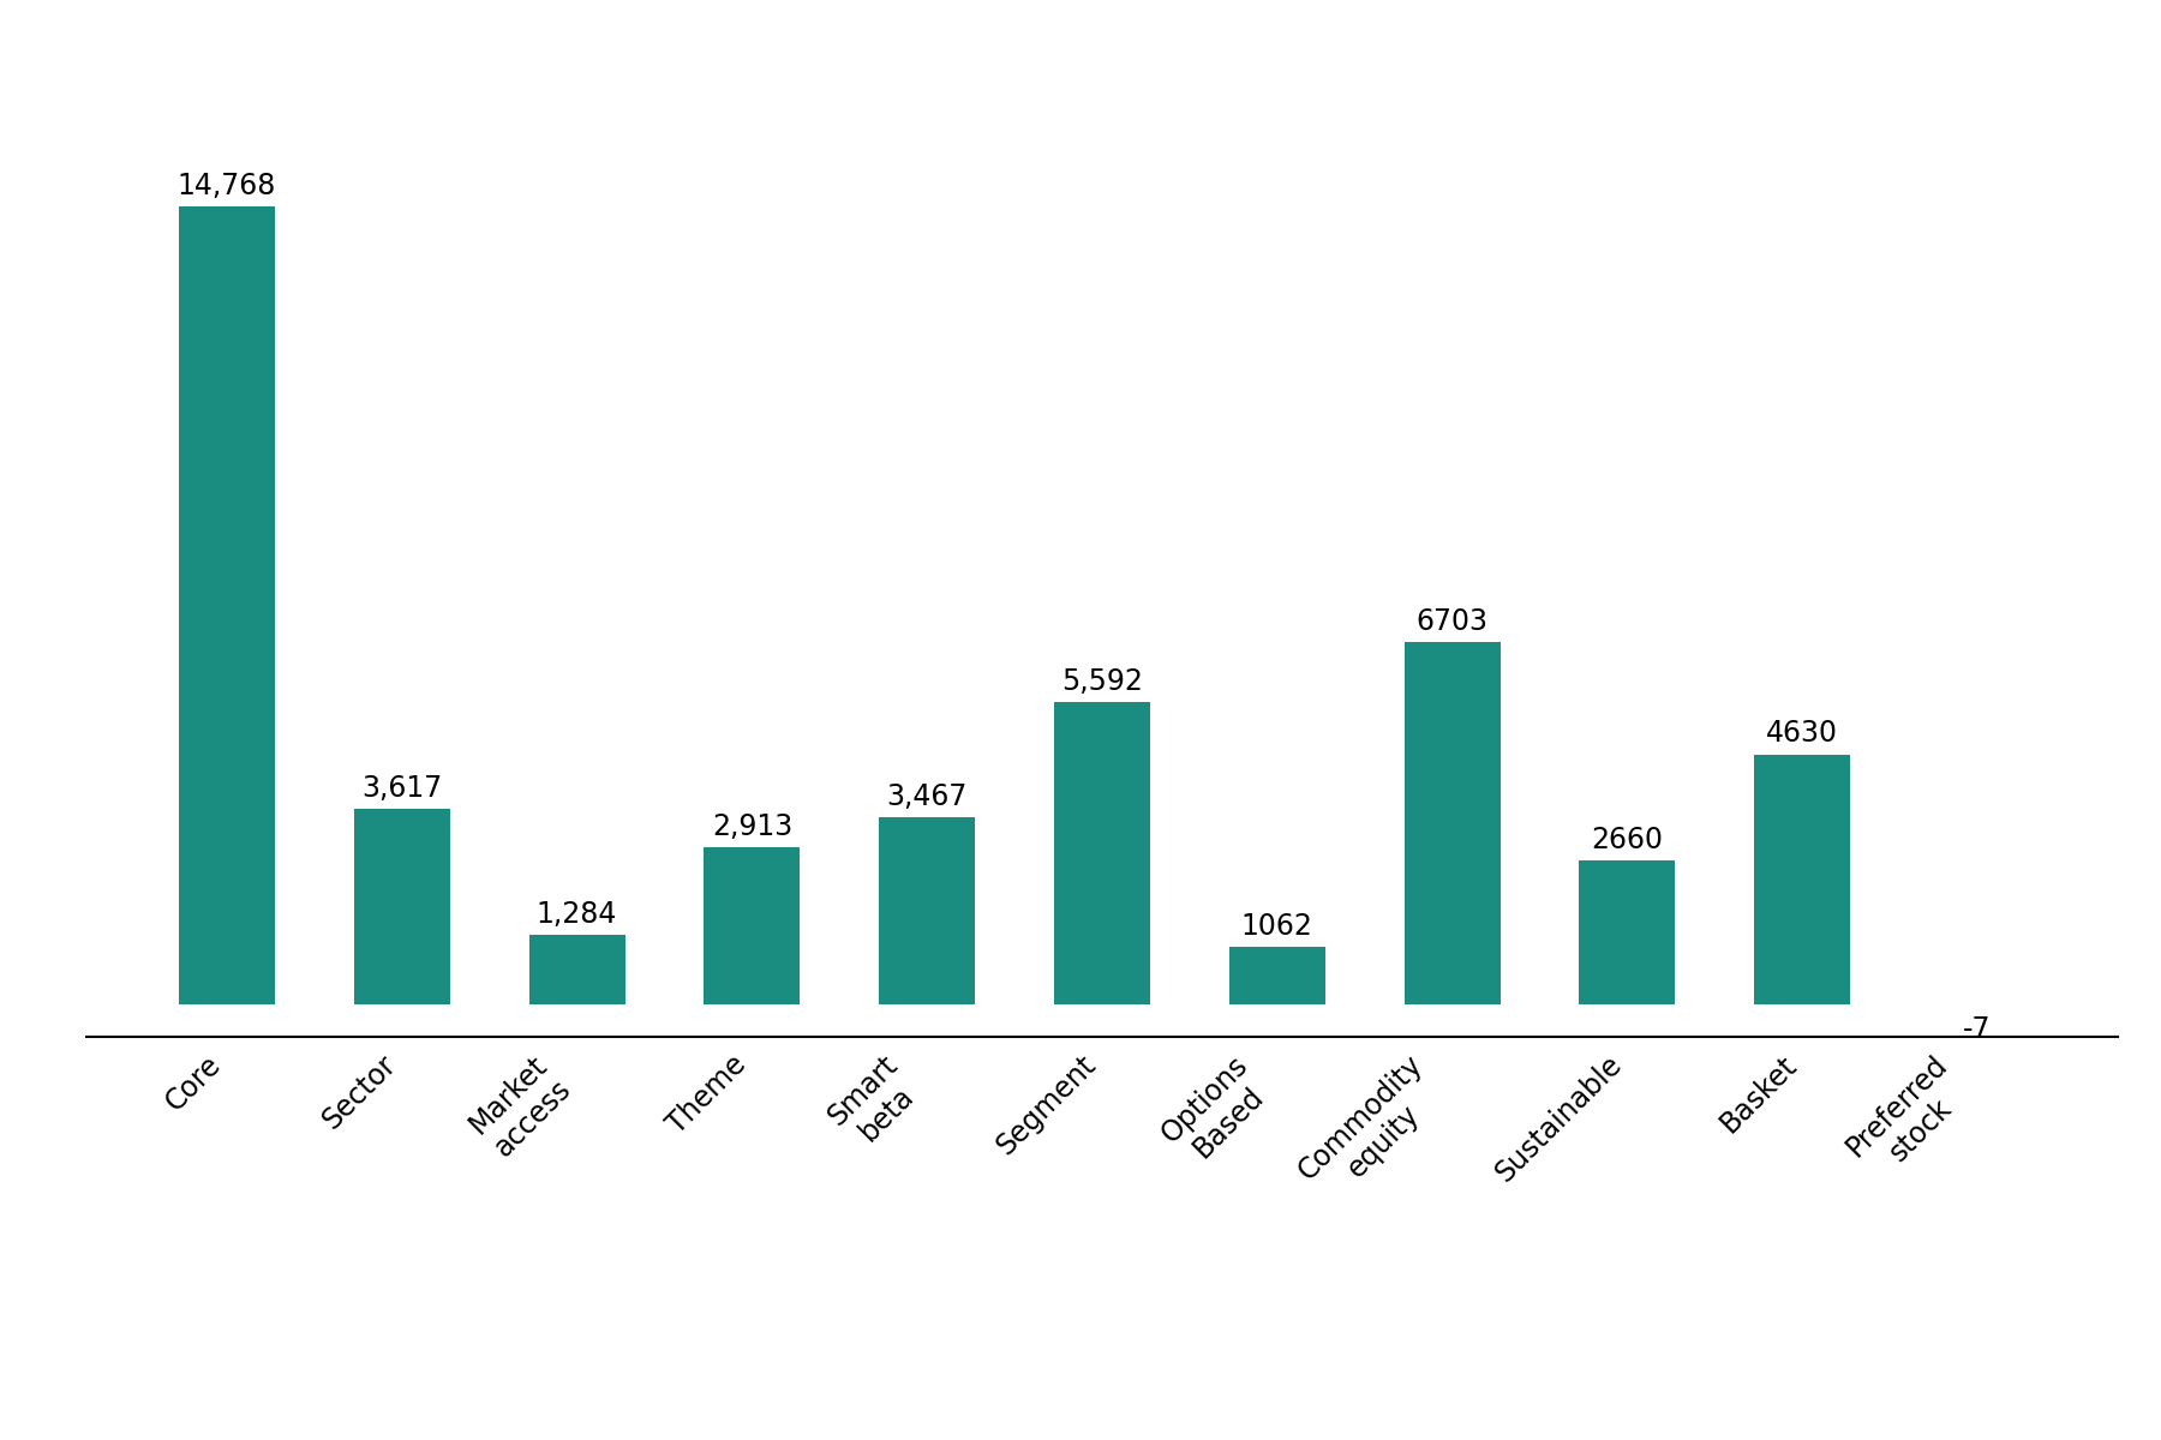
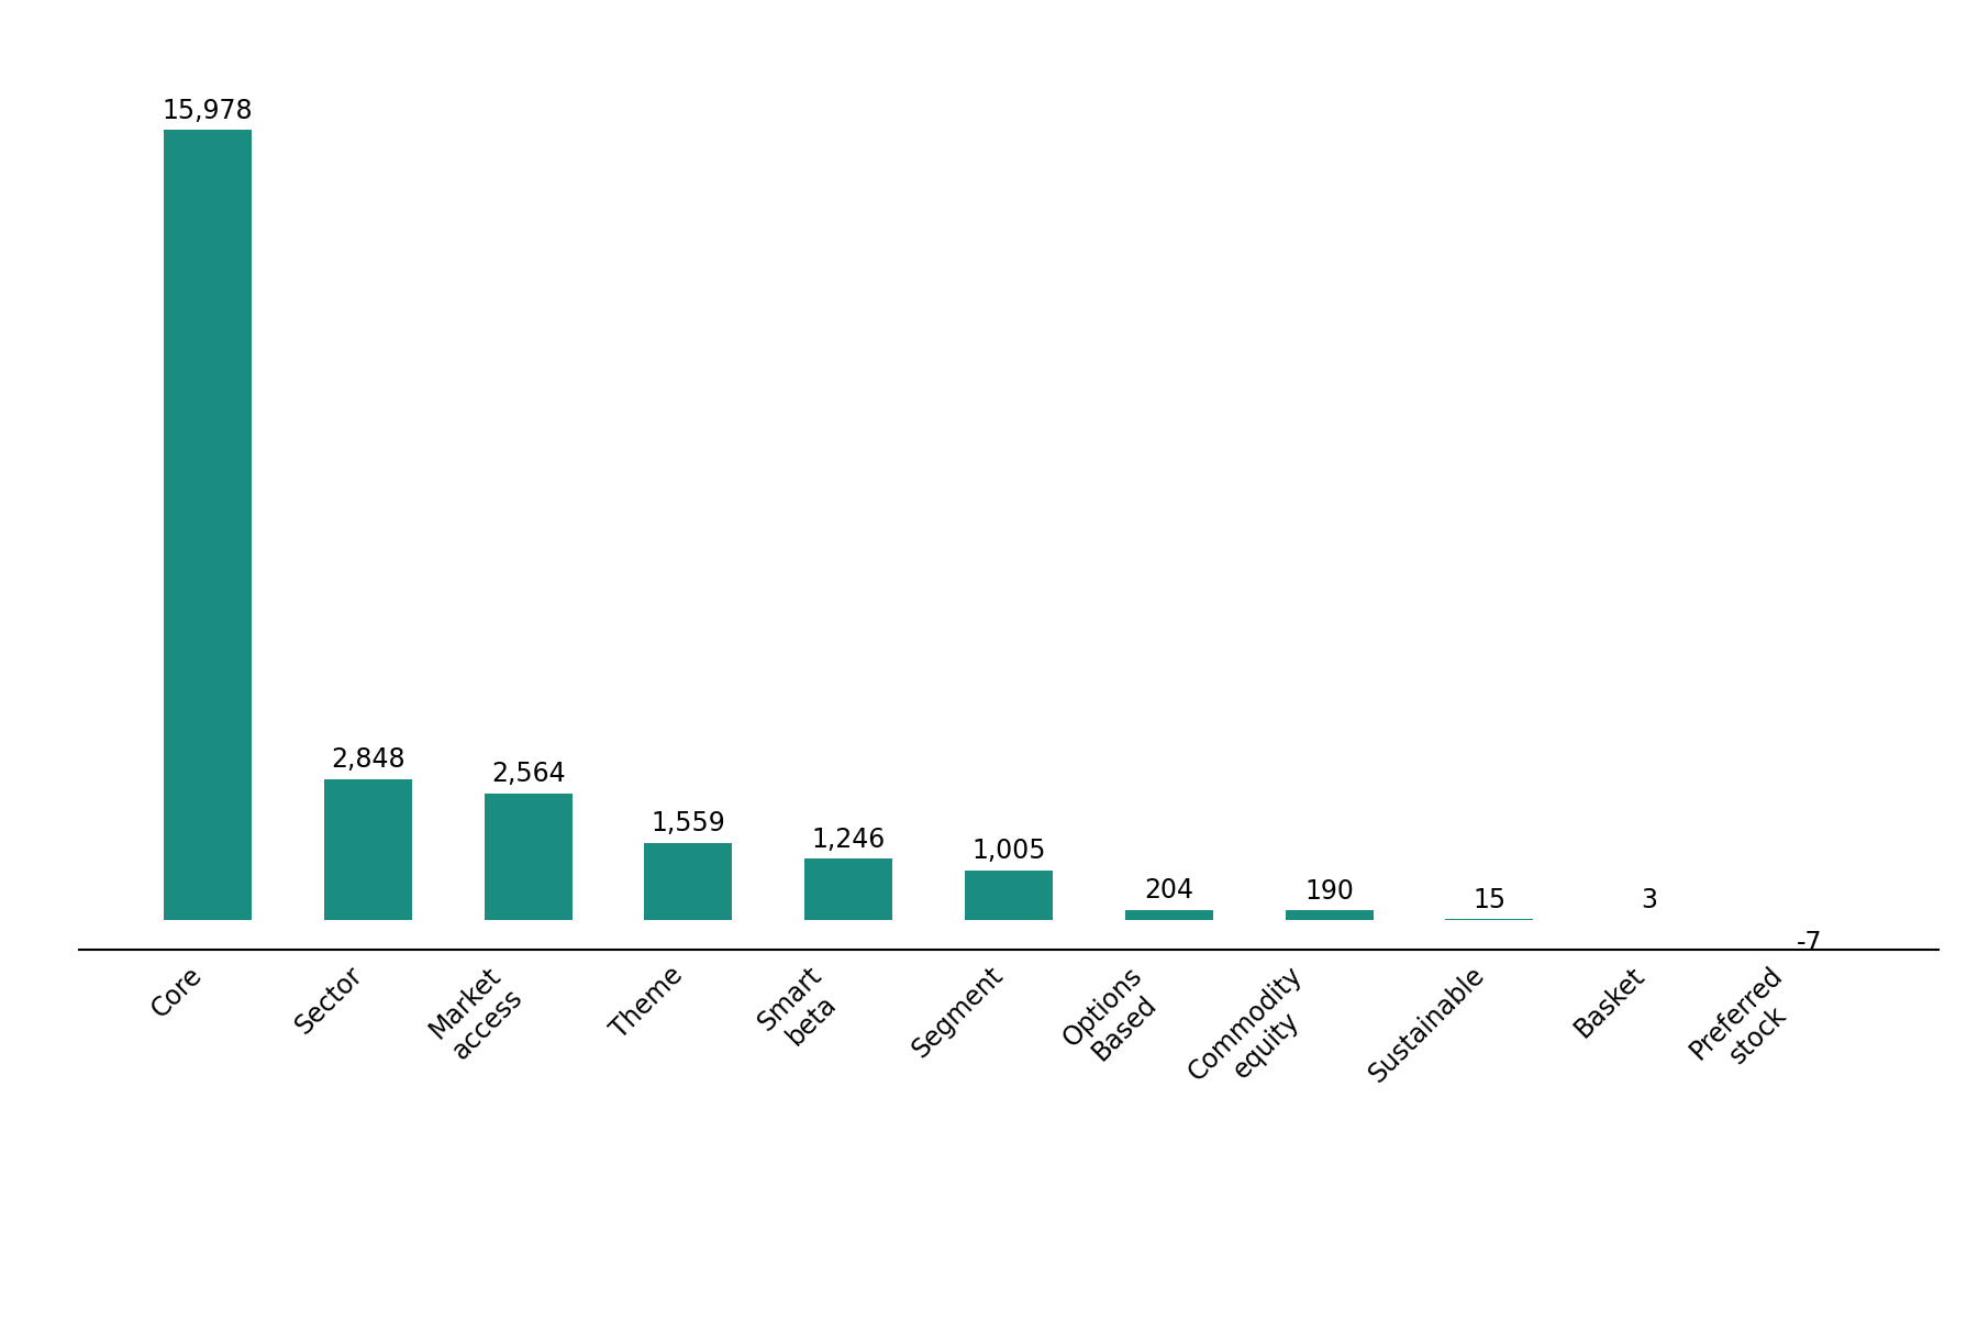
Core: 14,768 -> 15,978
Sector: 3,617 -> 2,848
Market access: 1,284 -> 2,564
Theme: 2,913 -> 1,559
Smart beta: 3,467 -> 1,246
Segment: 5,592 -> 1,005
Options Based: 1062 -> 204
Commodity equity: 6703 -> 190
Sustainable: 2660 -> 15
Basket: 4630 -> 3
